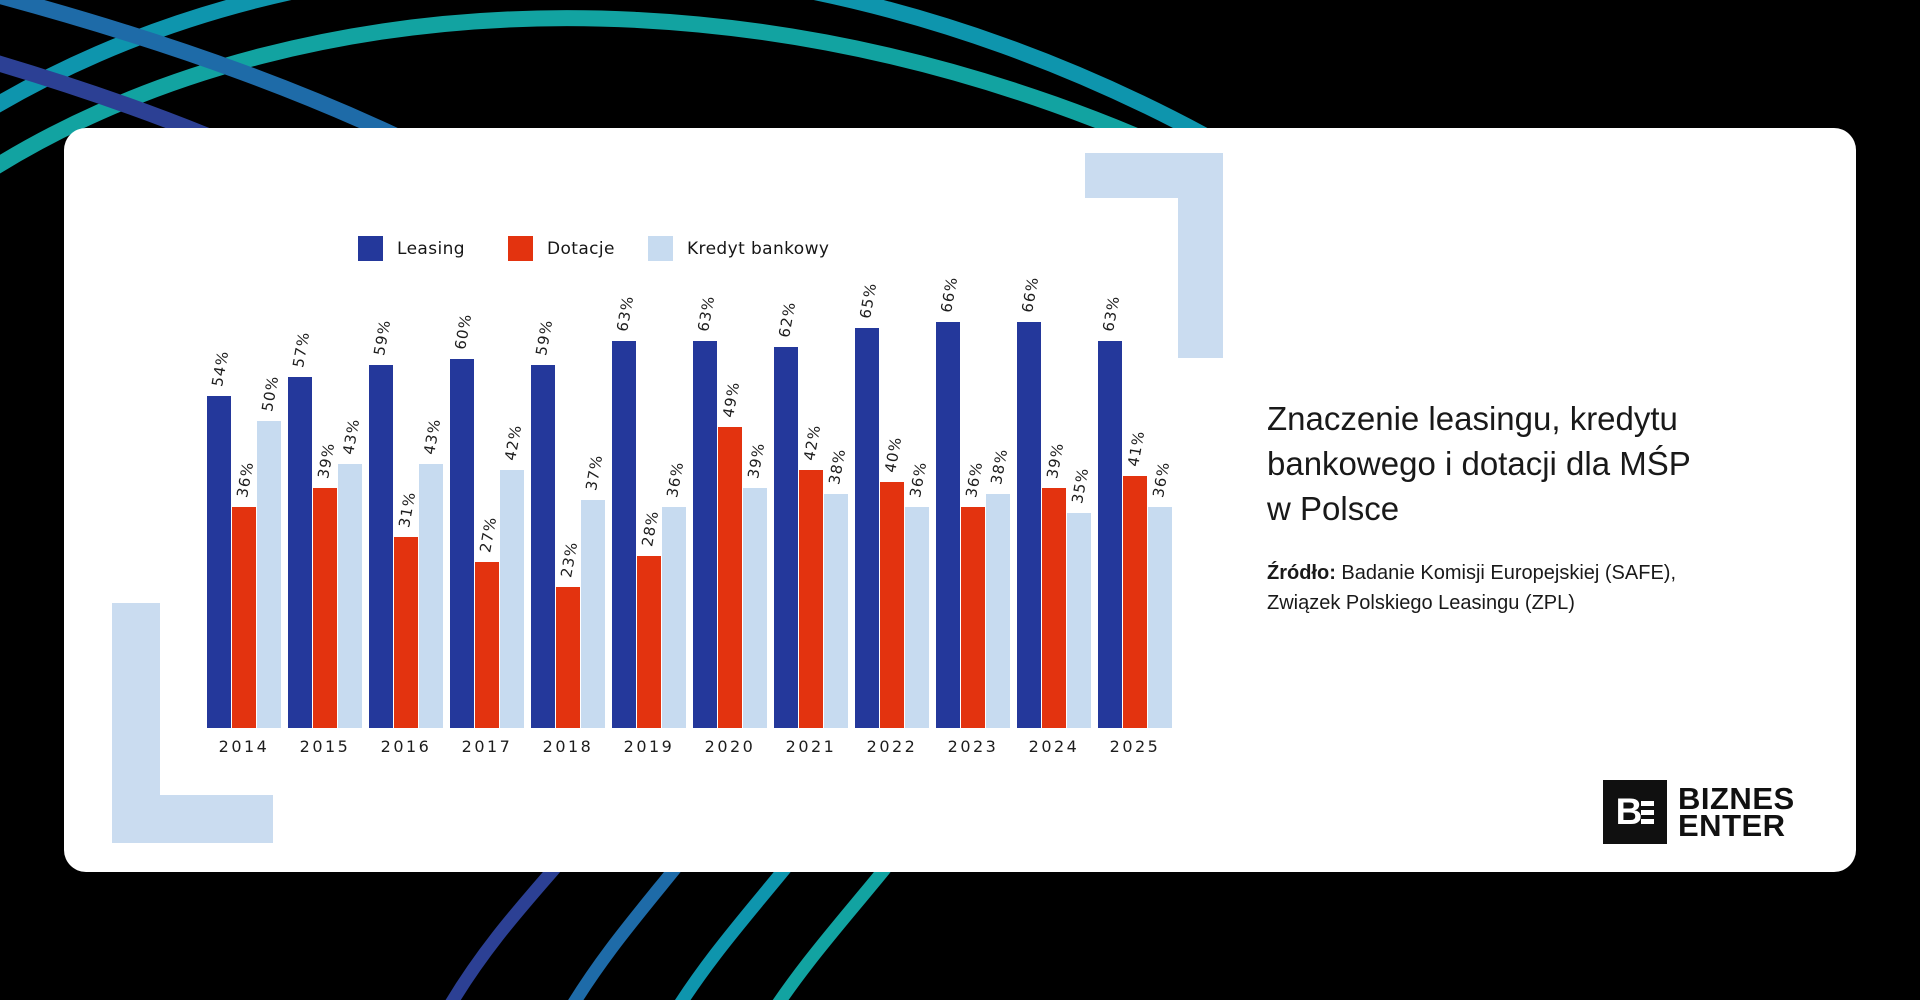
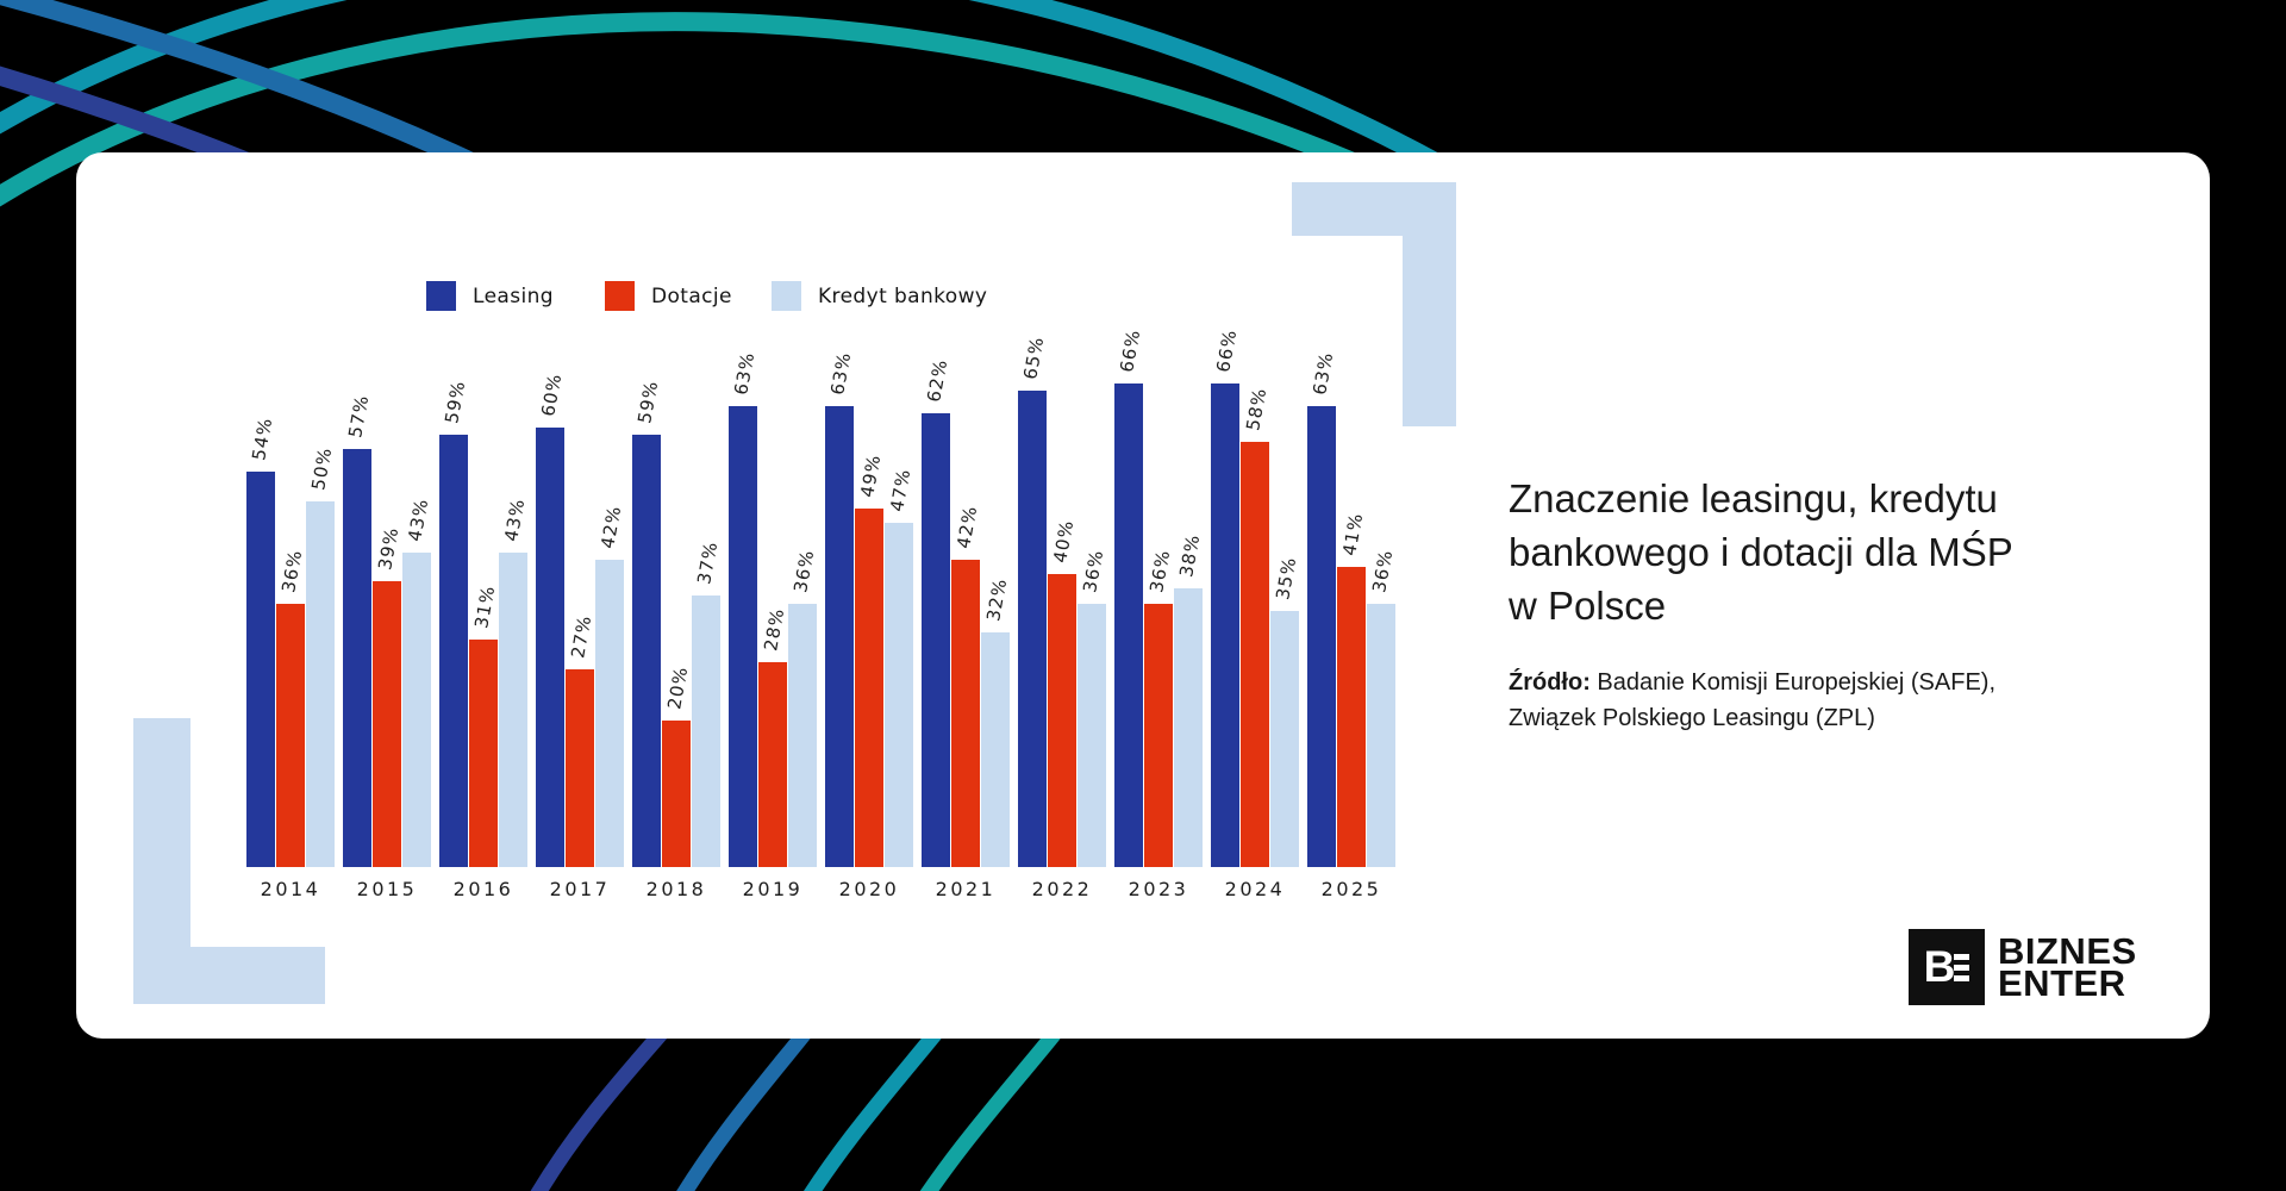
Dotacje/2018: 23% -> 20%
Kredyt bankowy/2020: 39% -> 47%
Kredyt bankowy/2021: 38% -> 32%
Dotacje/2024: 39% -> 58%
